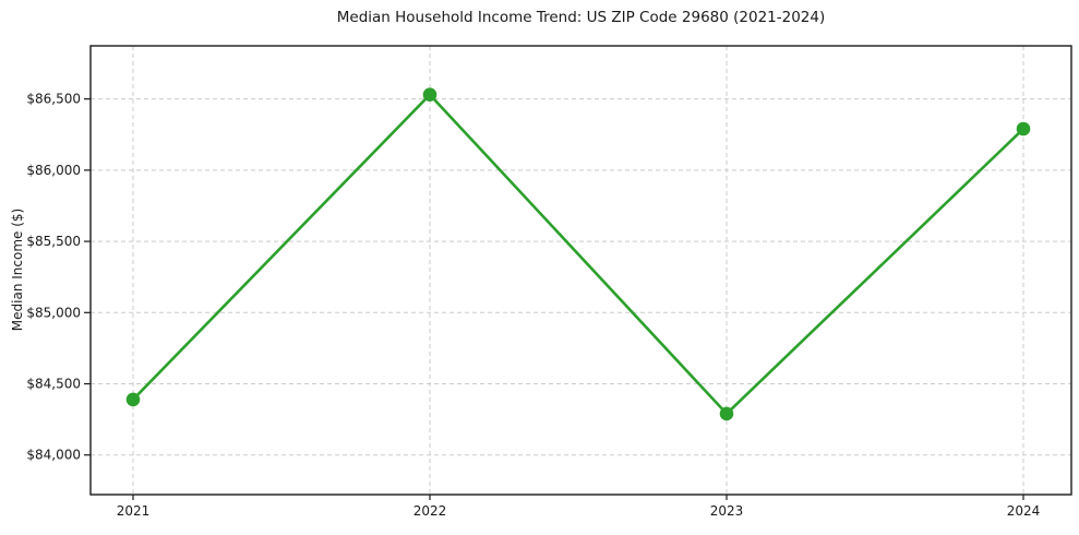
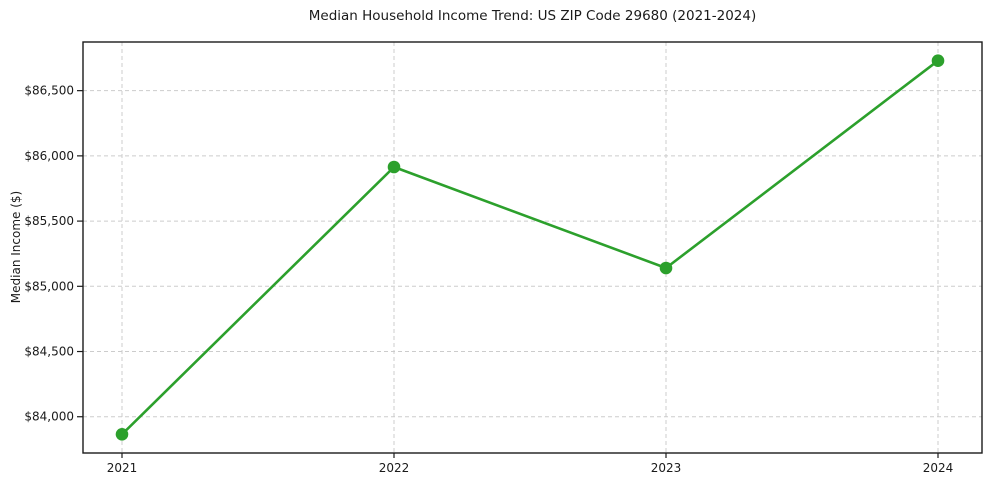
2021: $84390 -> $83860
2022: $86530 -> $85920
2023: $84290 -> $85140
2024: $86290 -> $86730
